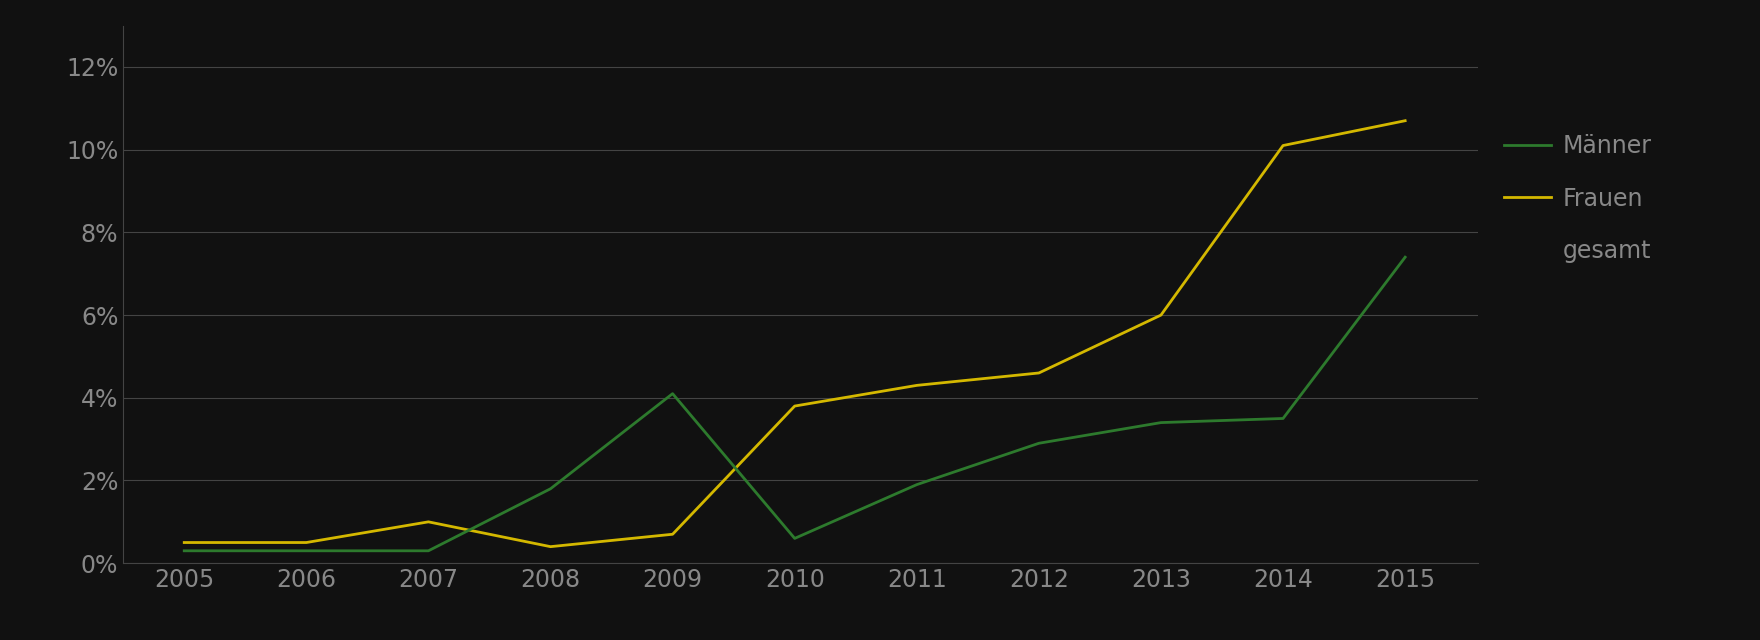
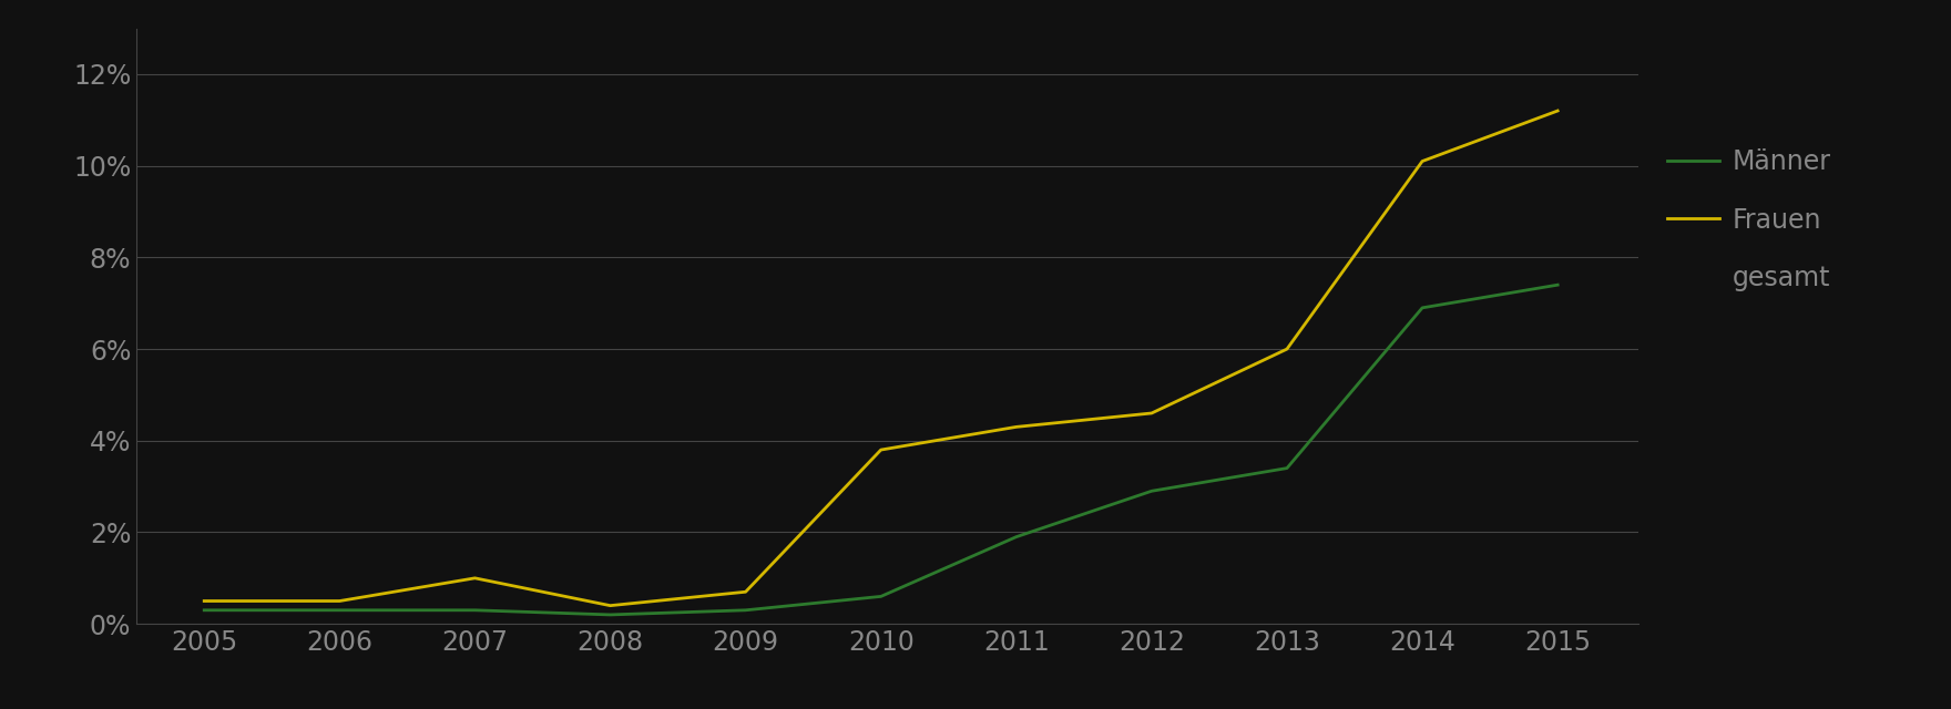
Männer/2008: 1.8% -> 0.2%
Männer/2009: 4.1% -> 0.3%
Männer/2014: 3.5% -> 6.9%
Frauen/2015: 10.7% -> 11.2%
